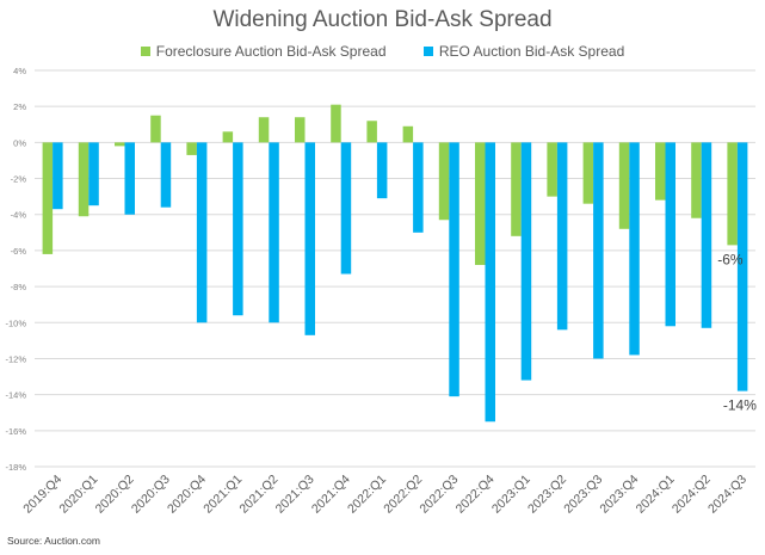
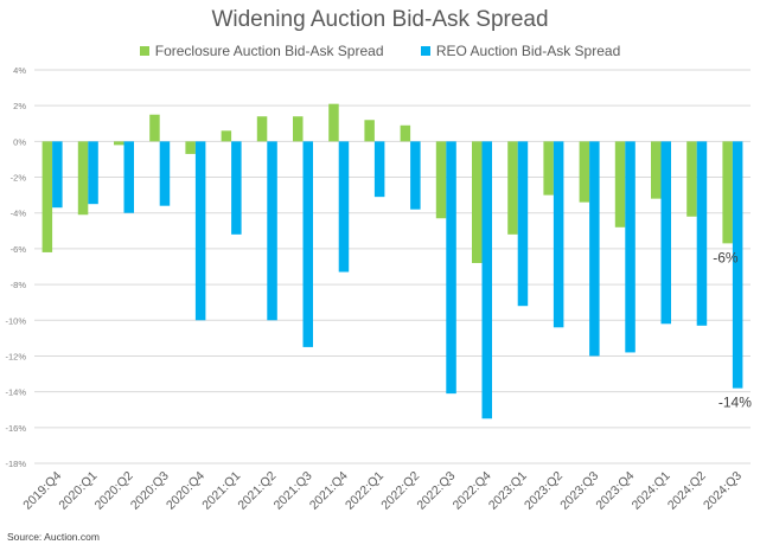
REO Auction Bid-Ask Spread/2021:Q1: -9.6% -> -5.2%
REO Auction Bid-Ask Spread/2021:Q3: -10.7% -> -11.5%
REO Auction Bid-Ask Spread/2022:Q2: -5.0% -> -3.8%
REO Auction Bid-Ask Spread/2023:Q1: -13.2% -> -9.2%
